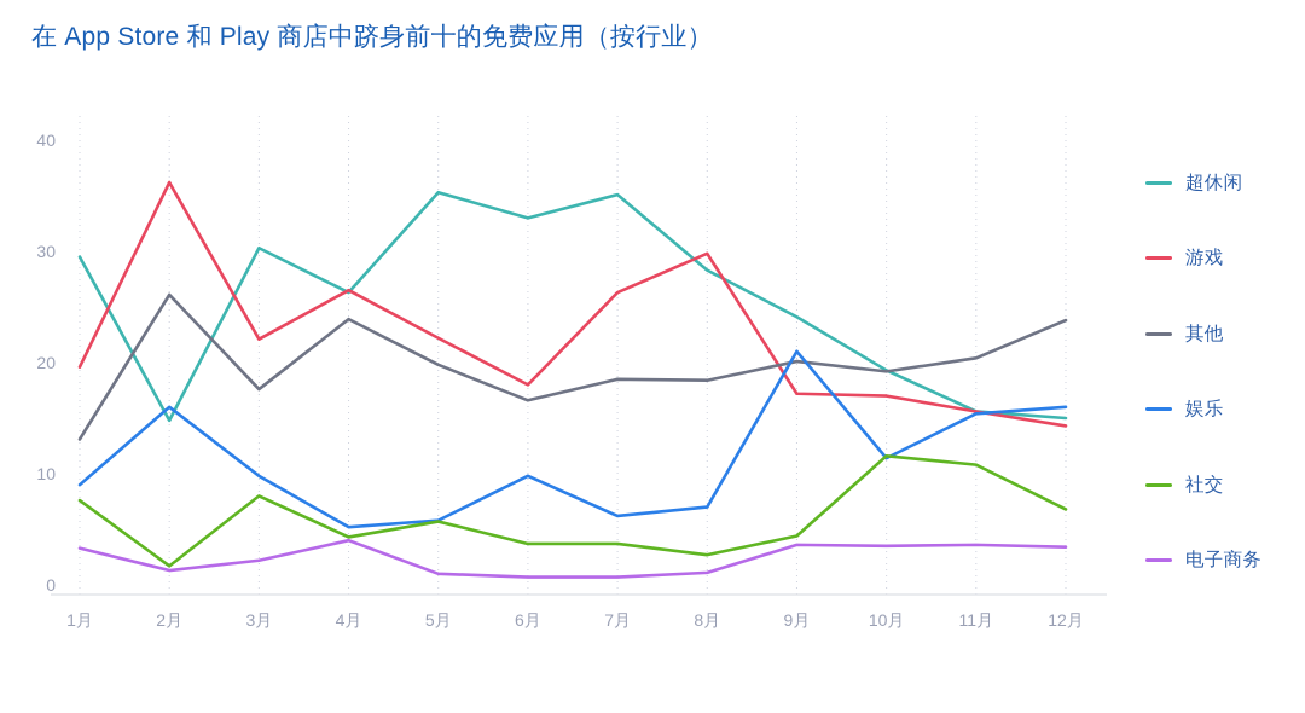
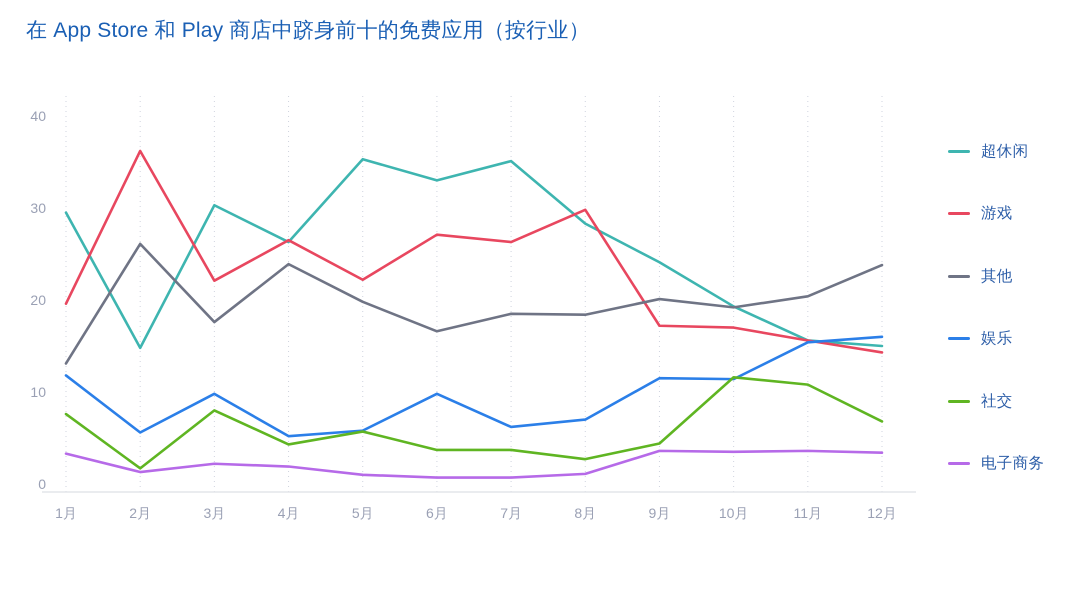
娱乐/1月: 9 -> 12
娱乐/2月: 16 -> 6
电子商务/4月: 4 -> 2
游戏/6月: 18 -> 27
娱乐/9月: 21 -> 12
